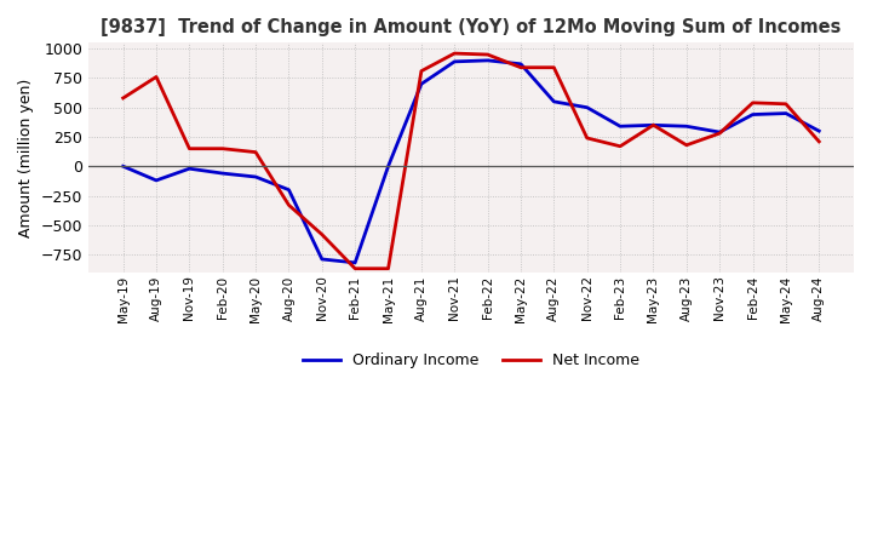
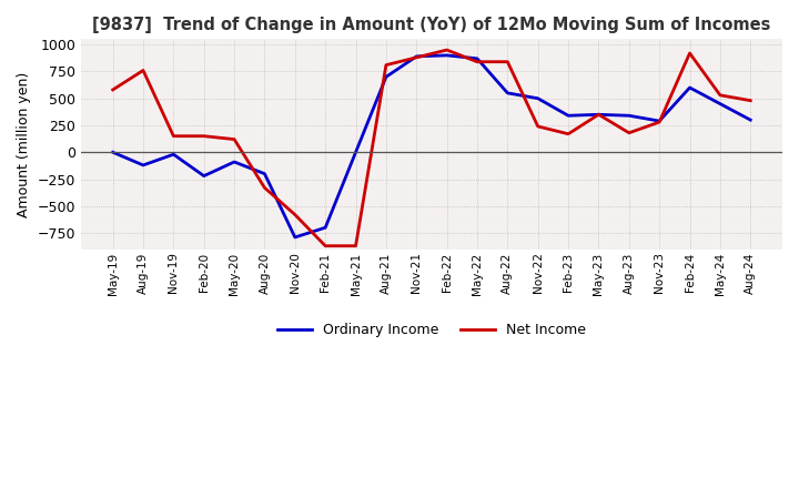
Ordinary Income/Feb-20: -60 -> -220
Ordinary Income/Feb-21: -820 -> -700
Net Income/Nov-21: 960 -> 880
Ordinary Income/Feb-24: 440 -> 600
Net Income/Feb-24: 540 -> 920
Net Income/Aug-24: 210 -> 480
